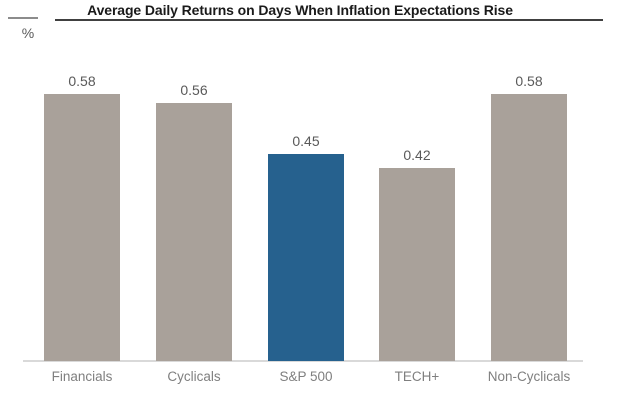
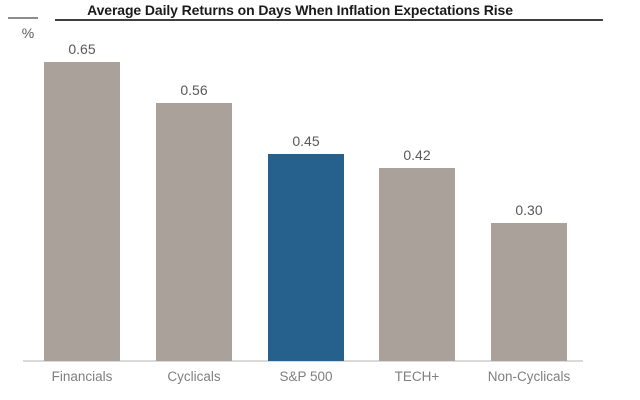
Financials: 0.58 -> 0.65
Non-Cyclicals: 0.58 -> 0.30
